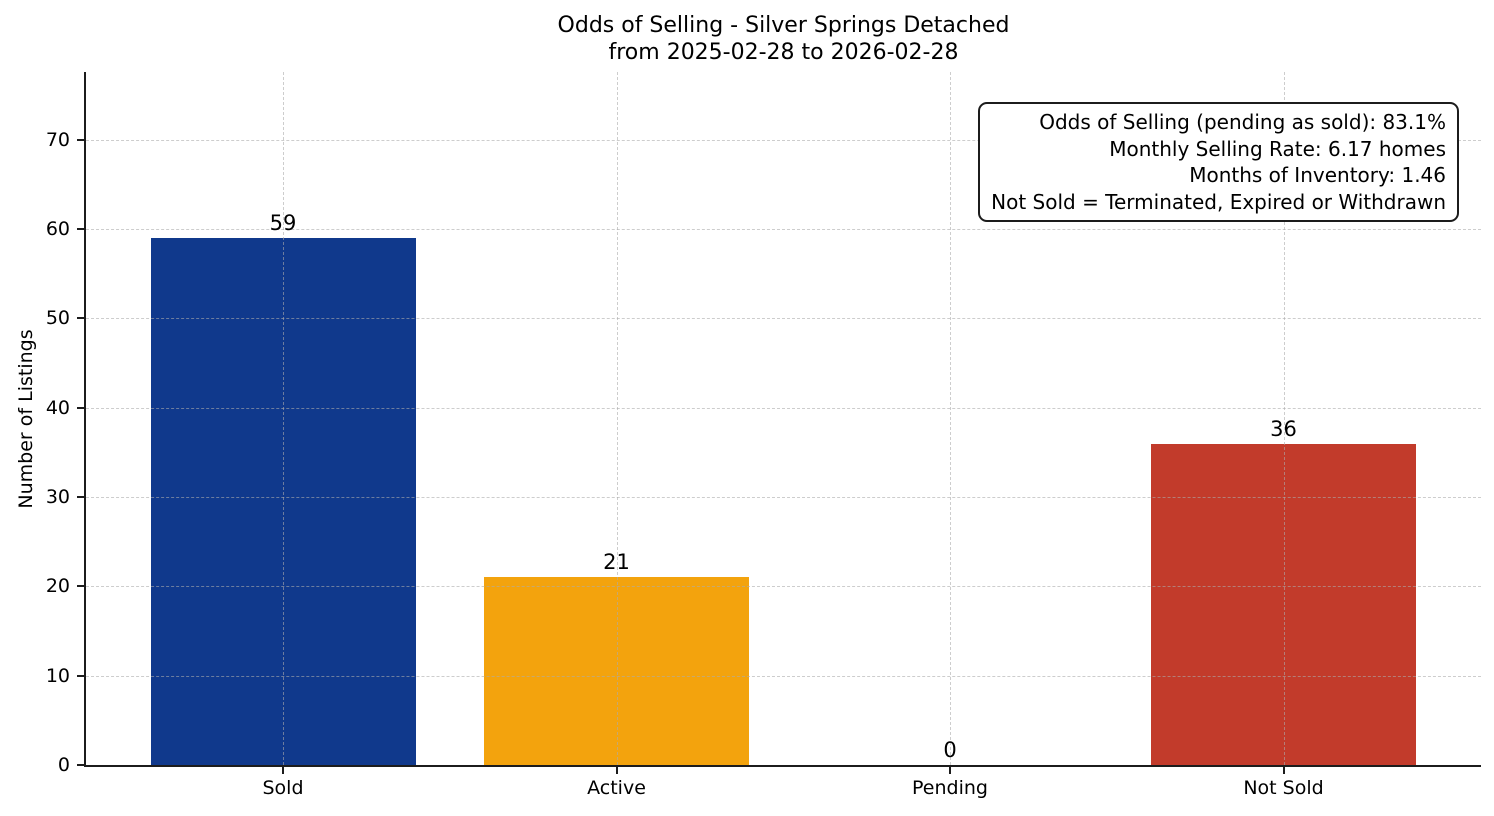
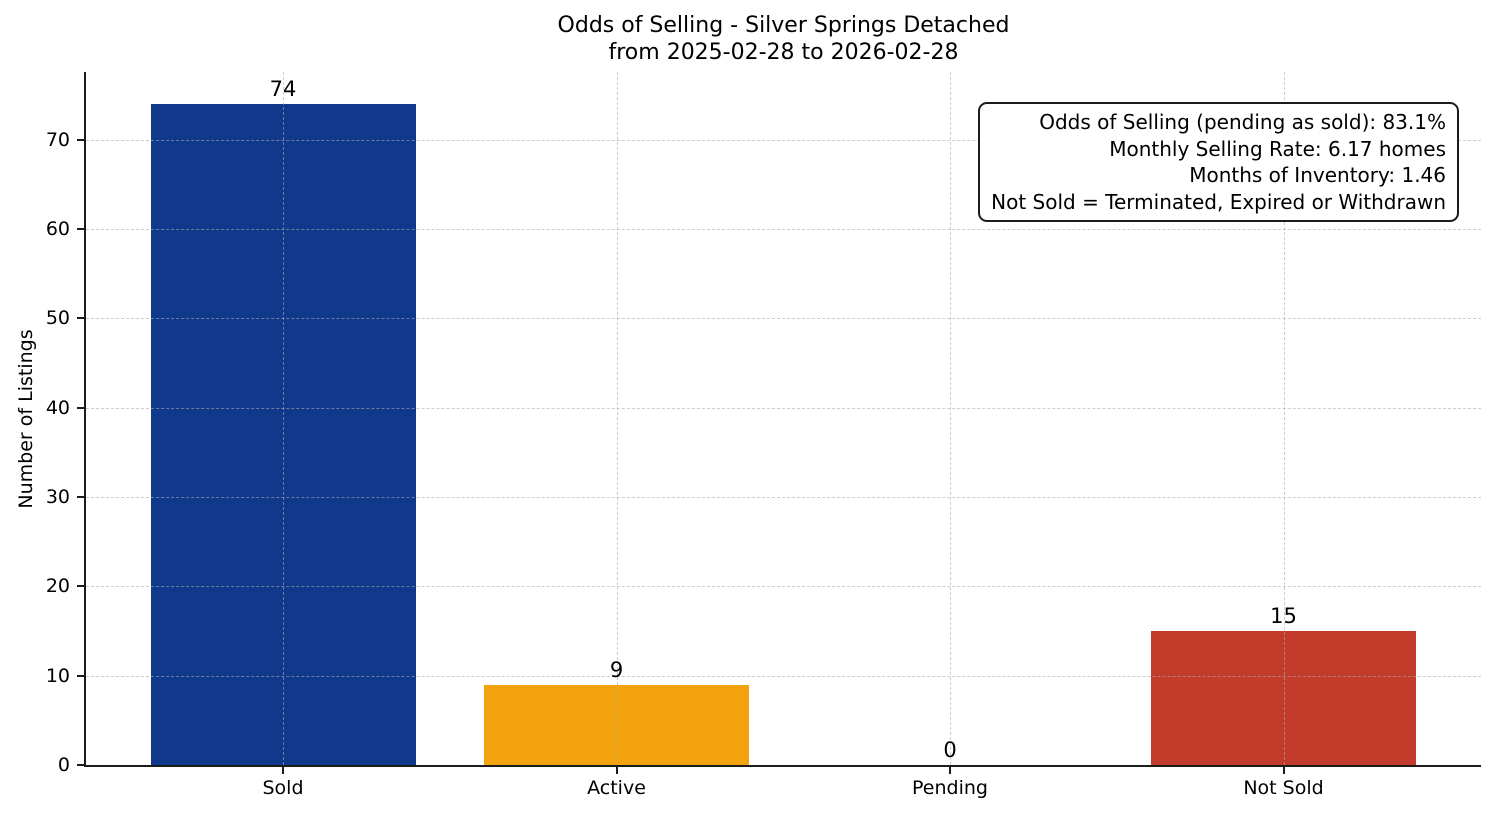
Sold: 59 -> 74
Active: 21 -> 9
Not Sold: 36 -> 15
